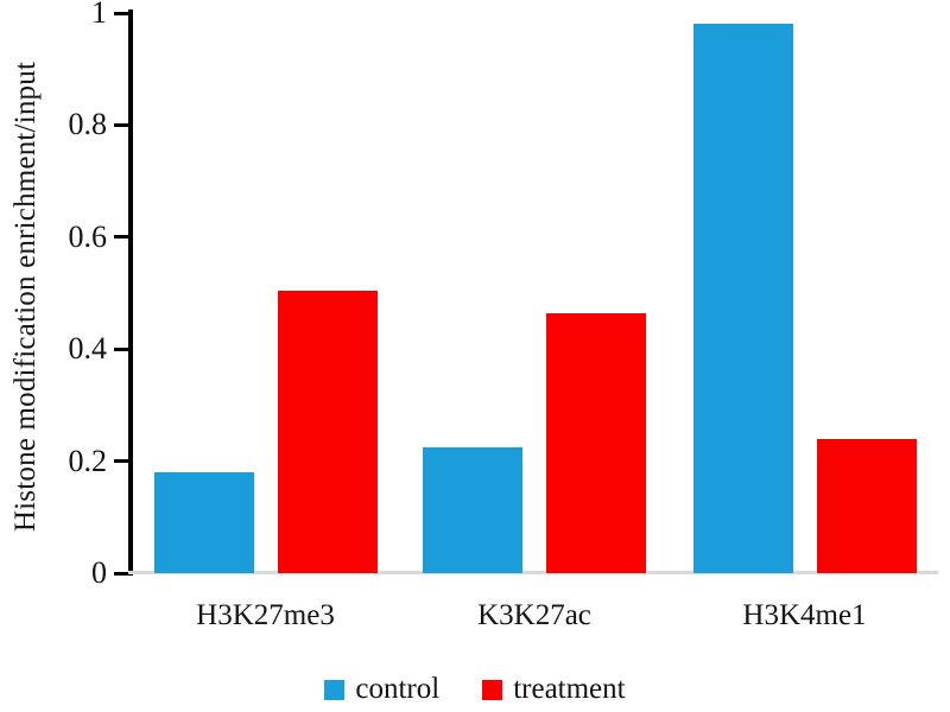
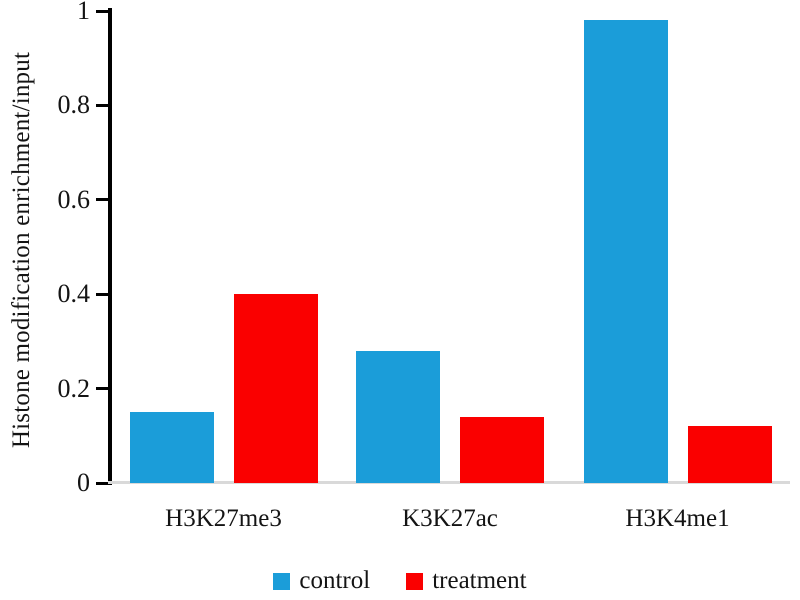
control/H3K27me3: 0.18 -> 0.15
treatment/H3K27me3: 0.51 -> 0.40
control/K3K27ac: 0.23 -> 0.28
treatment/K3K27ac: 0.47 -> 0.14
treatment/H3K4me1: 0.24 -> 0.12
